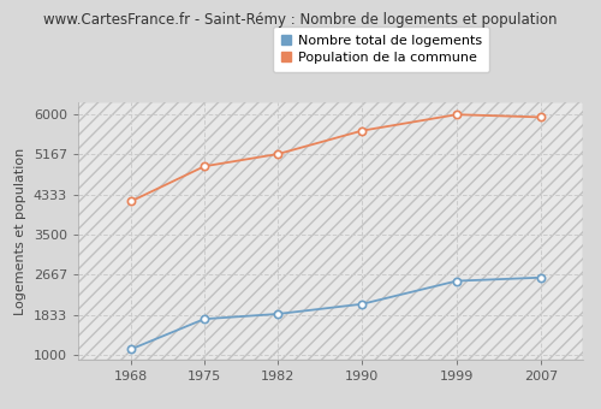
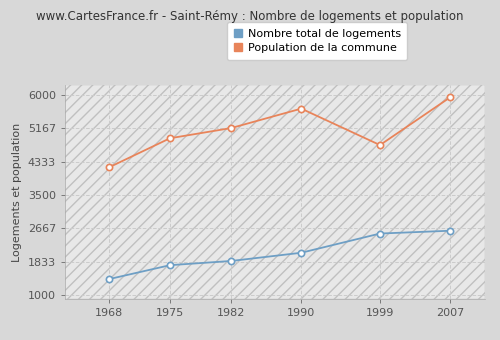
Nombre total de logements/1968: 1120 -> 1400
Population de la commune/1999: 6000 -> 4750
